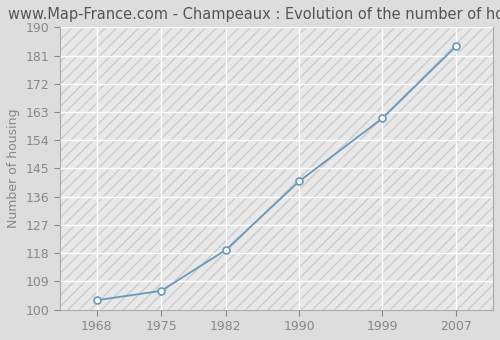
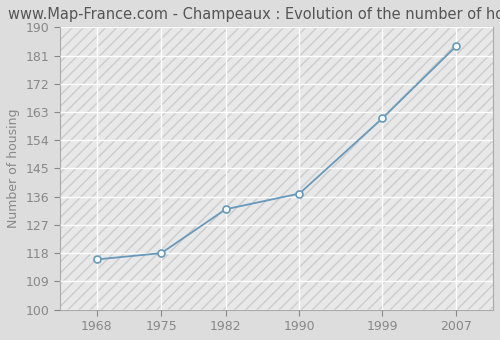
1968: 103 -> 116
1975: 106 -> 118
1982: 119 -> 132
1990: 141 -> 137
